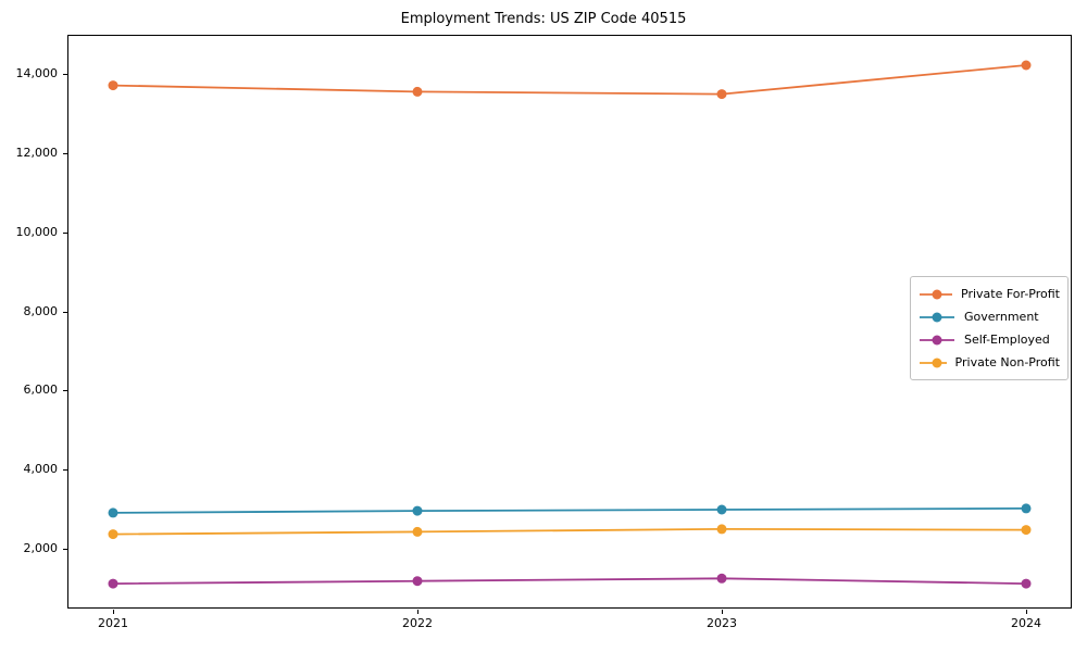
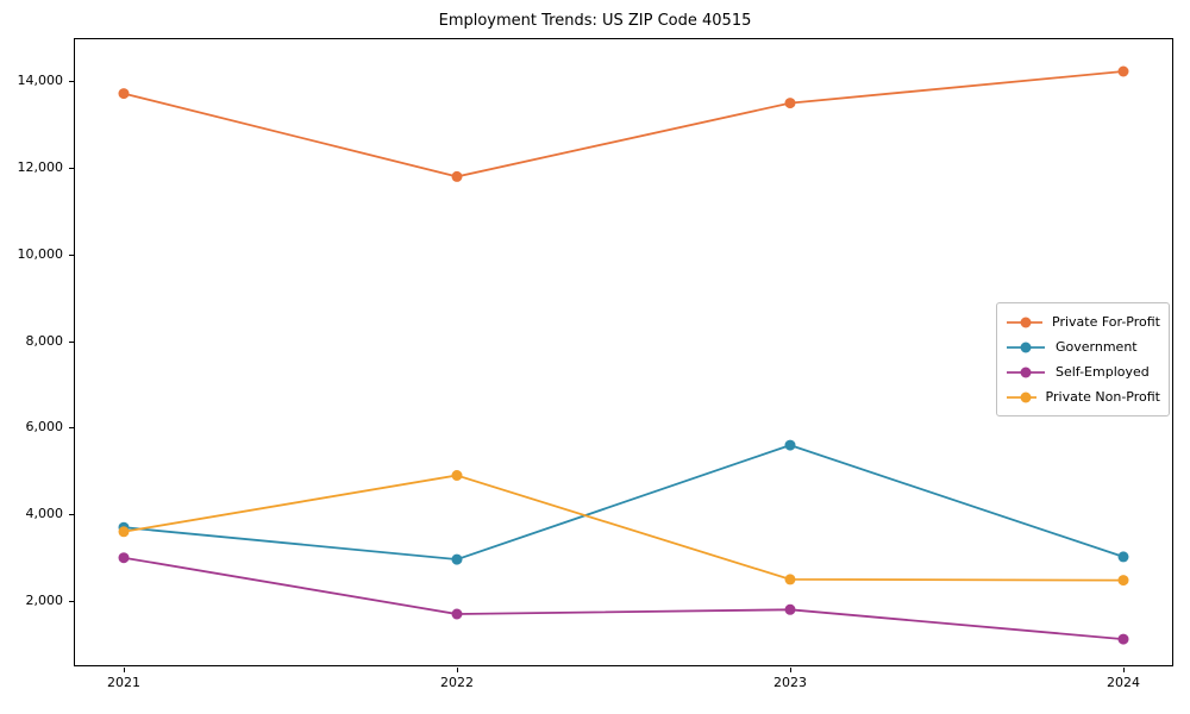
Government/2021: 2900 -> 3700
Self-Employed/2021: 1100 -> 3000
Private Non-Profit/2021: 2400 -> 3600
Private For-Profit/2022: 13600 -> 11800
Self-Employed/2022: 1200 -> 1700
Private Non-Profit/2022: 2400 -> 4900
Government/2023: 3000 -> 5600
Self-Employed/2023: 1200 -> 1800
